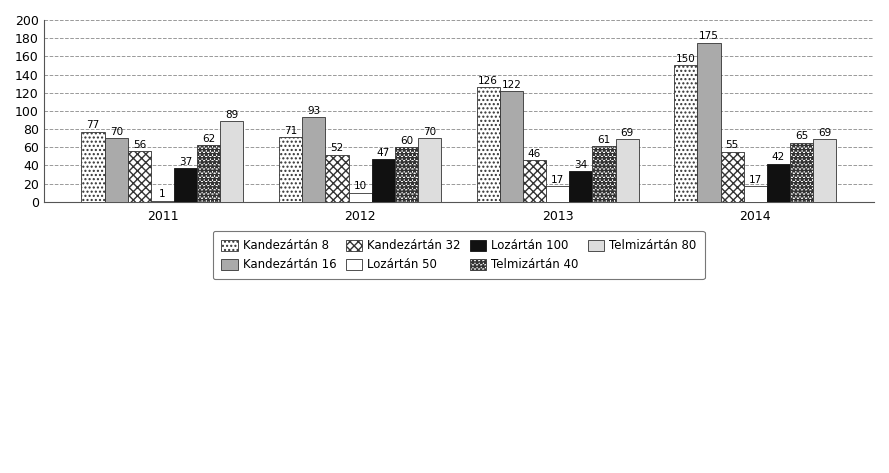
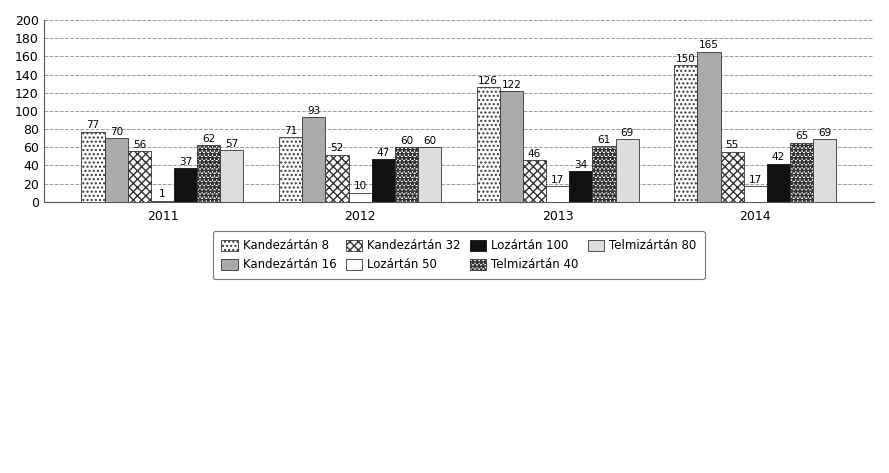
Telmizártán 80/2011: 89 -> 57
Telmizártán 80/2012: 70 -> 60
Kandezártán 16/2014: 175 -> 165
